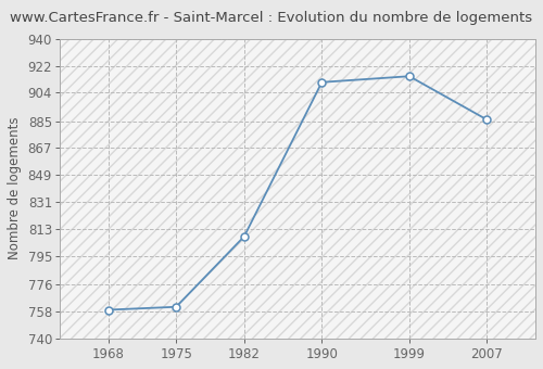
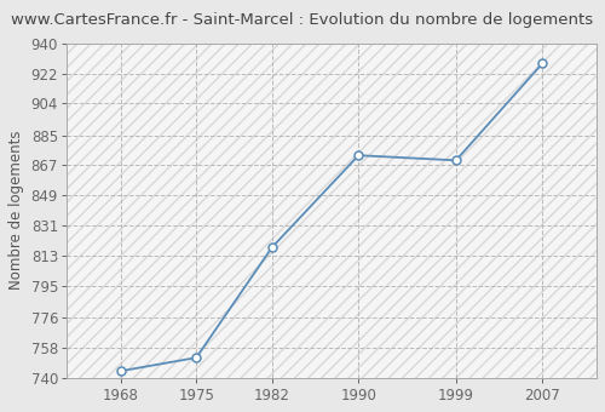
1968: 759 -> 744
1975: 761 -> 752
1982: 808 -> 818
1990: 911 -> 873
1999: 915 -> 870
2007: 886 -> 928
